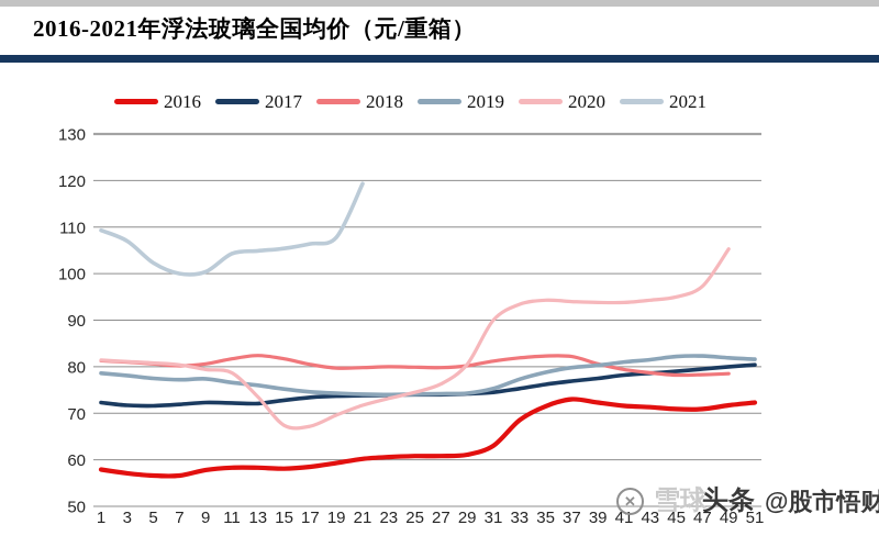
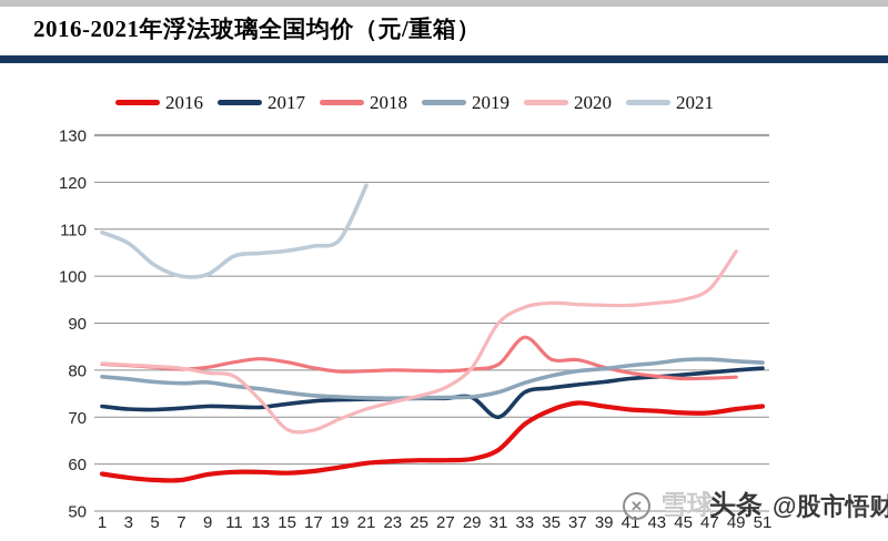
2017/31: 74 -> 70
2018/33: 82 -> 87
